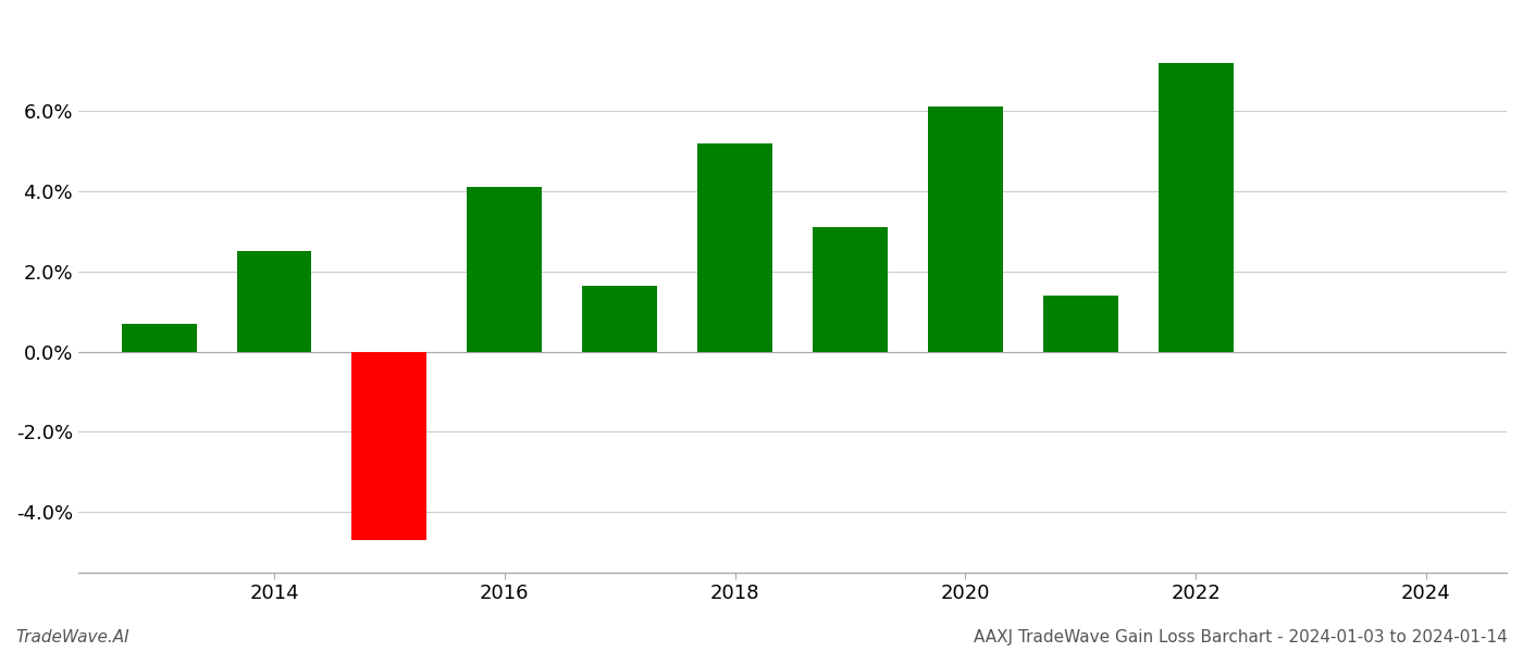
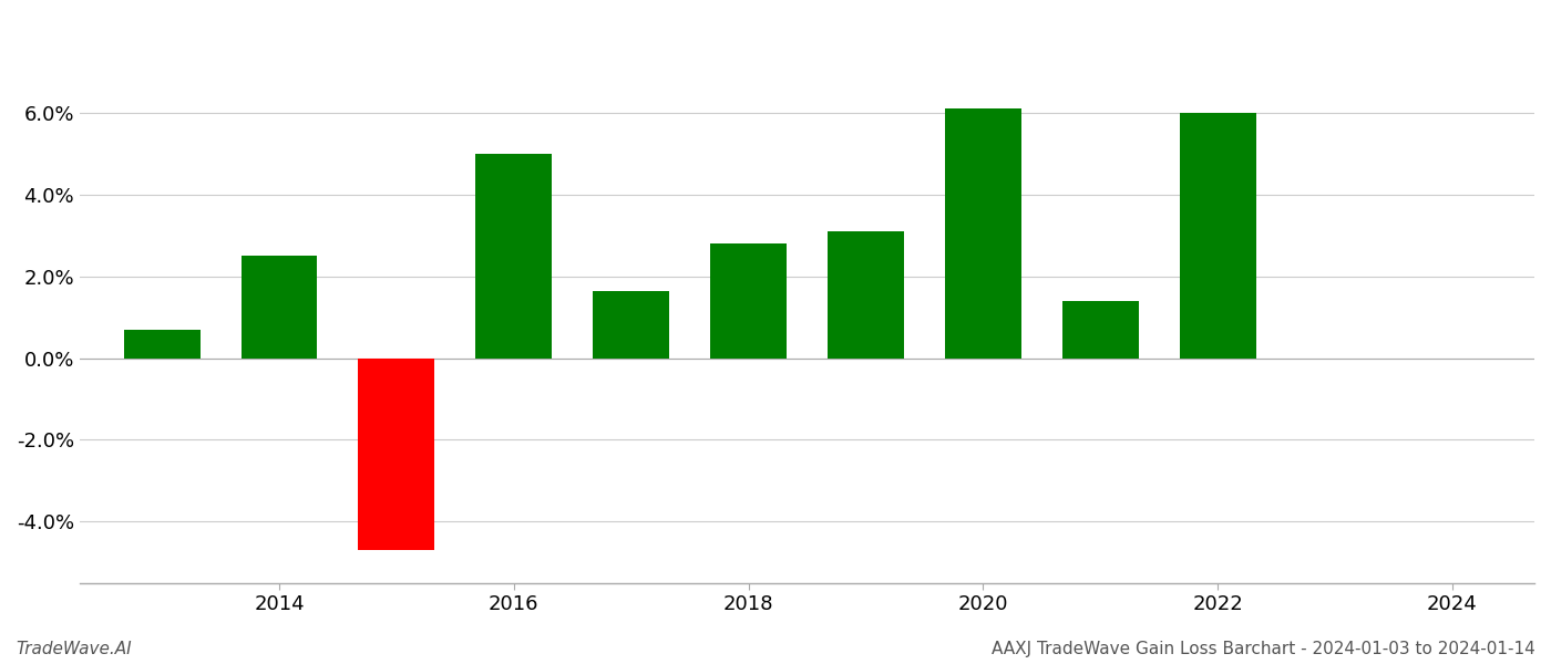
2016: 4.10% -> 5.00%
2018: 5.20% -> 2.80%
2022: 7.20% -> 6.00%
